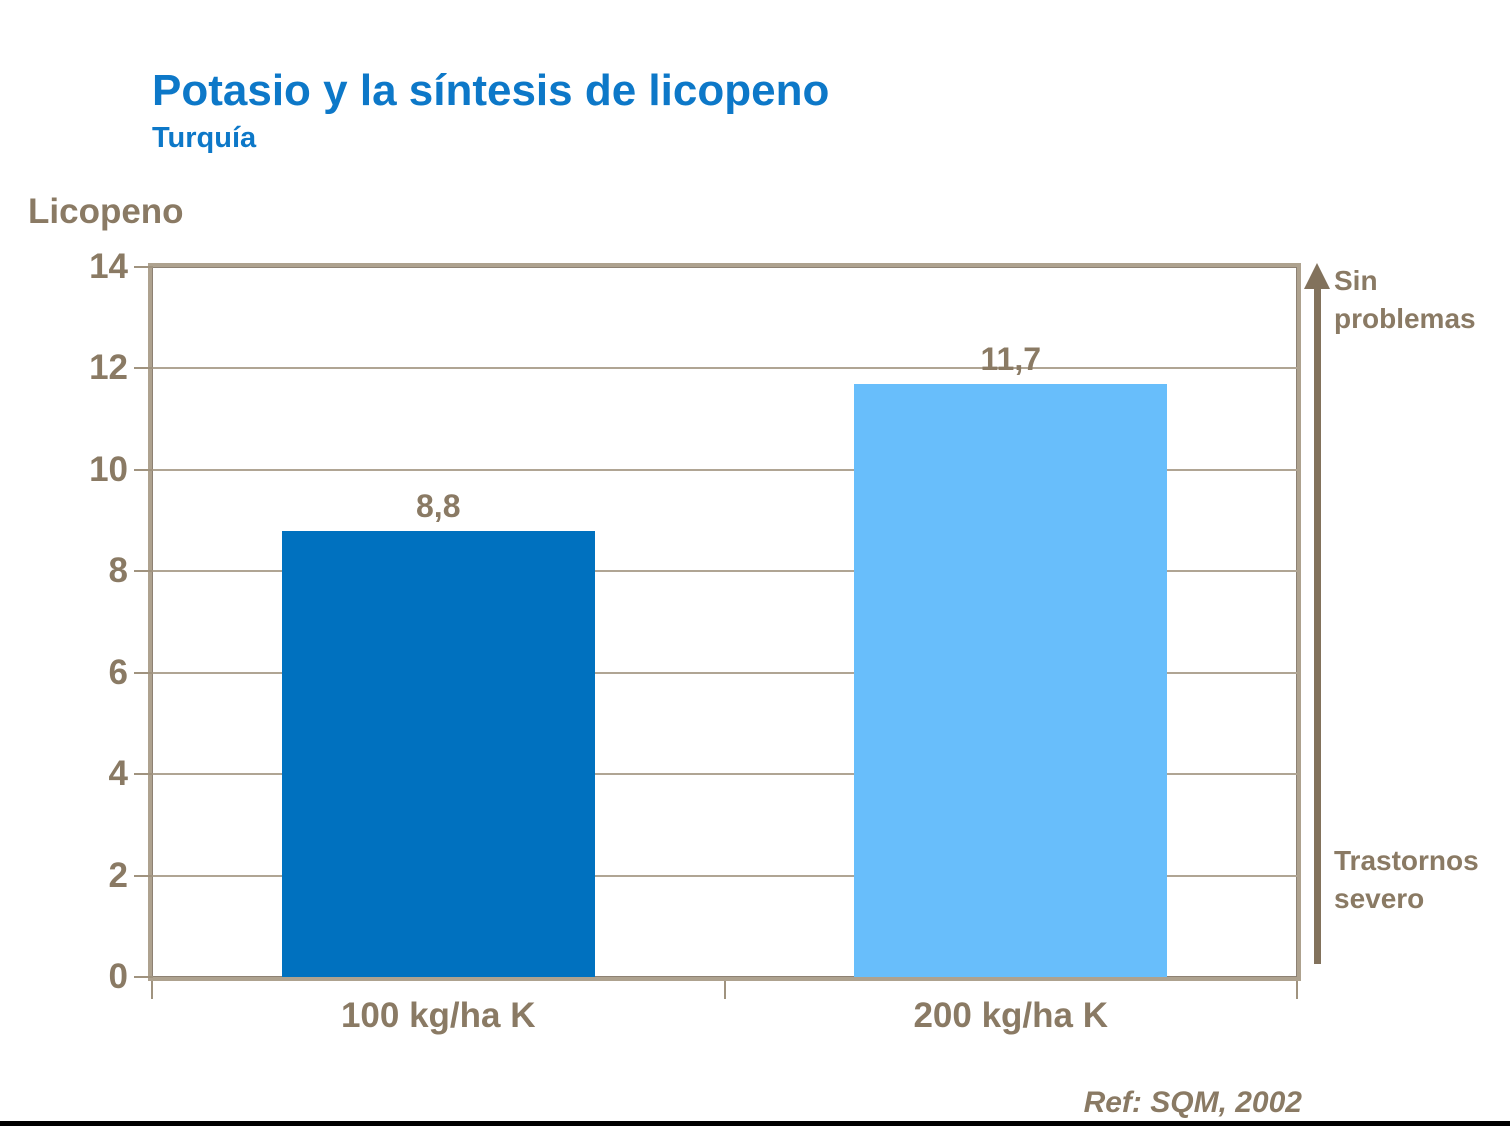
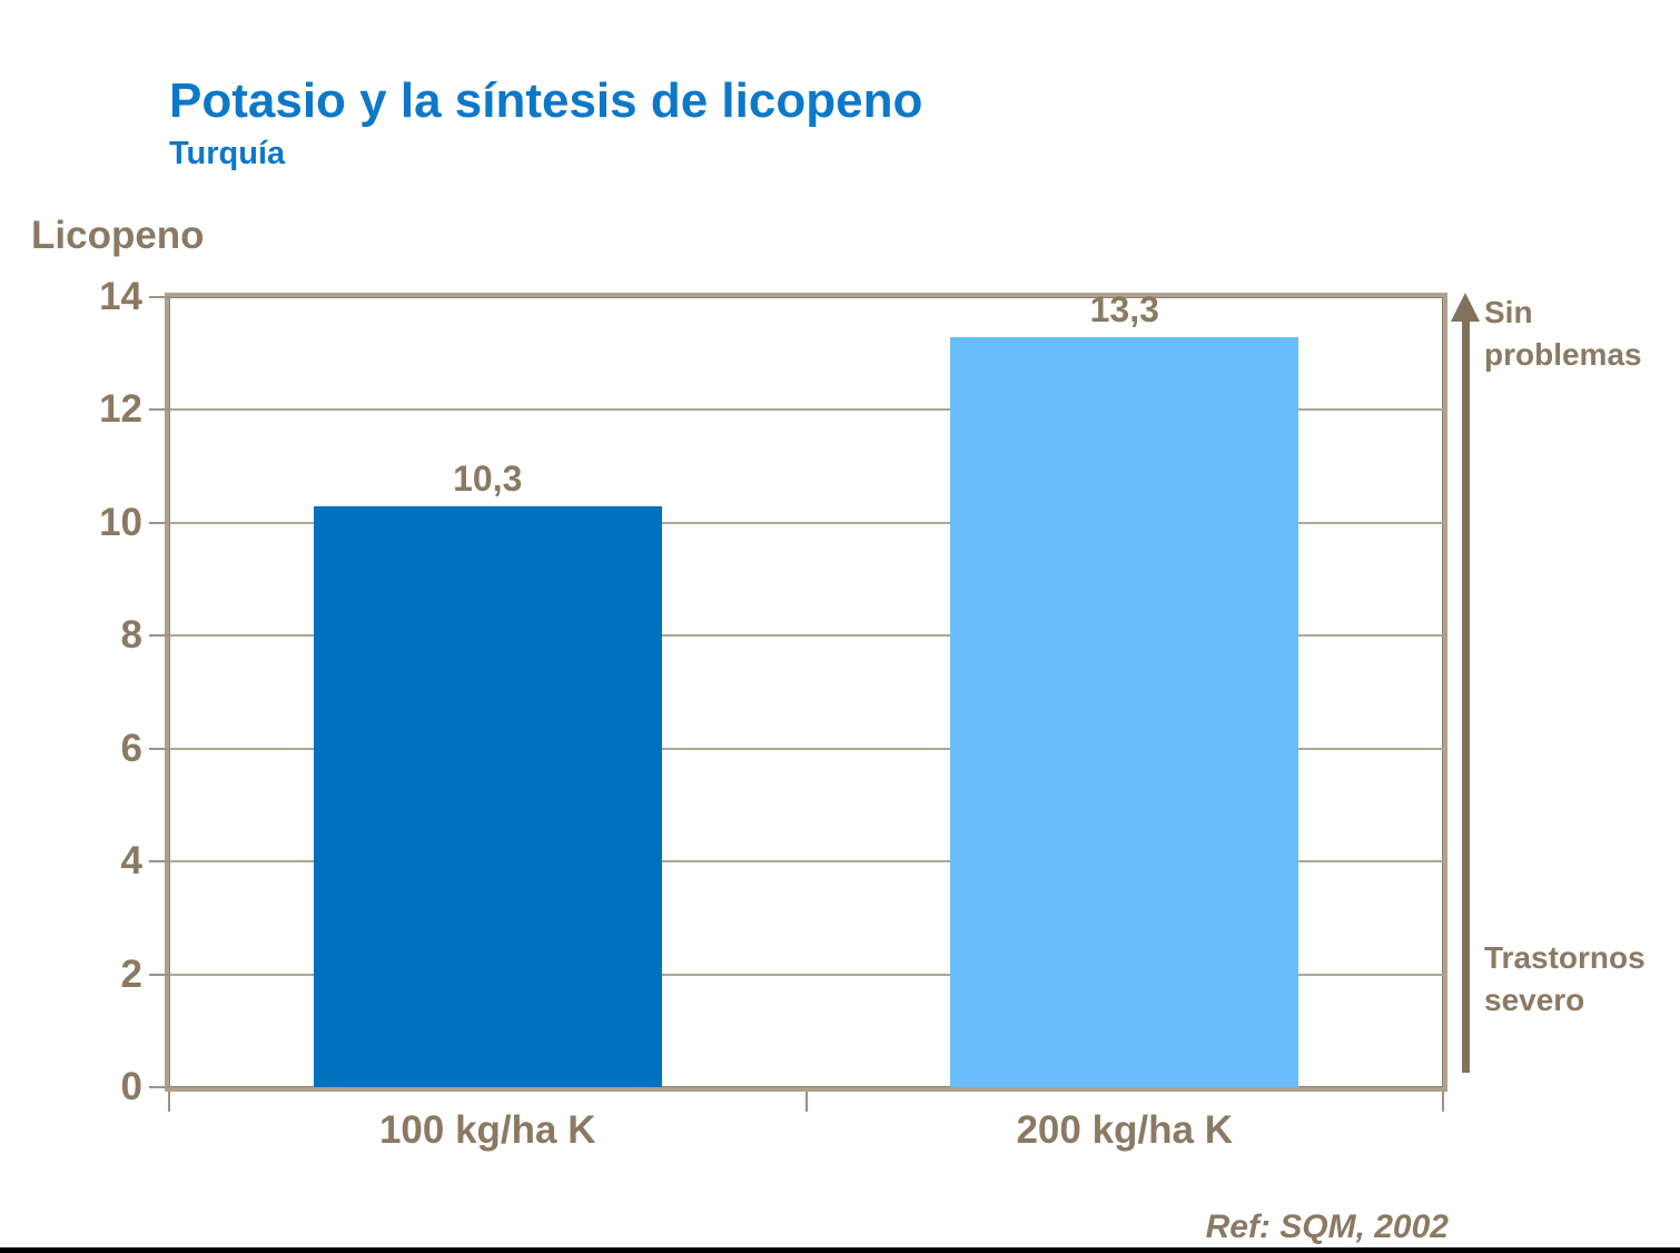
100 kg/ha K: 8,8 -> 10,3
200 kg/ha K: 11,7 -> 13,3
